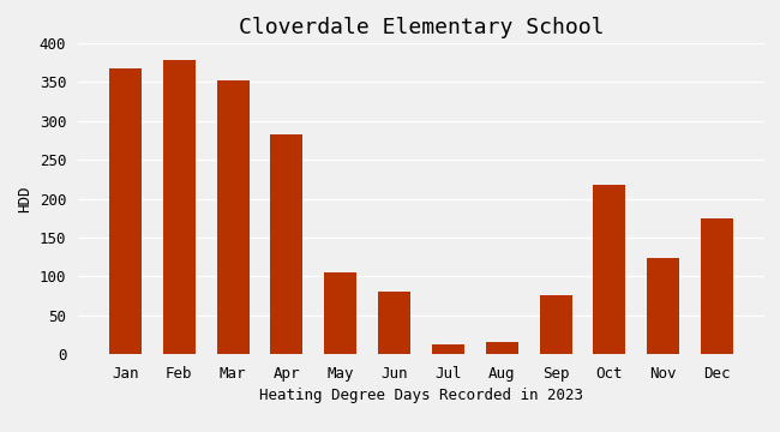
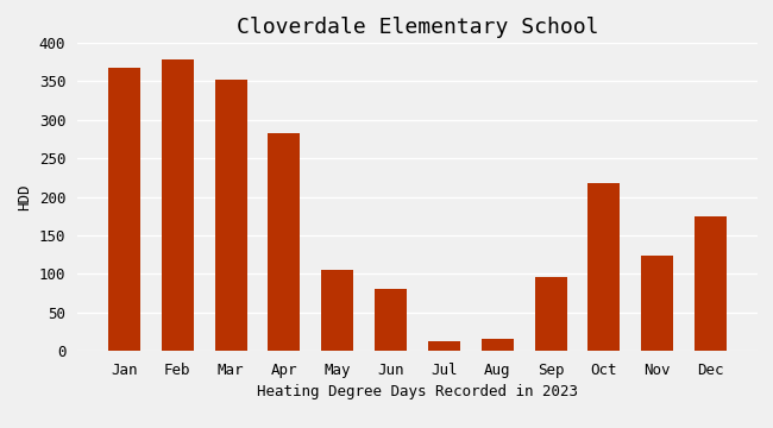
Sep: 76 -> 96
